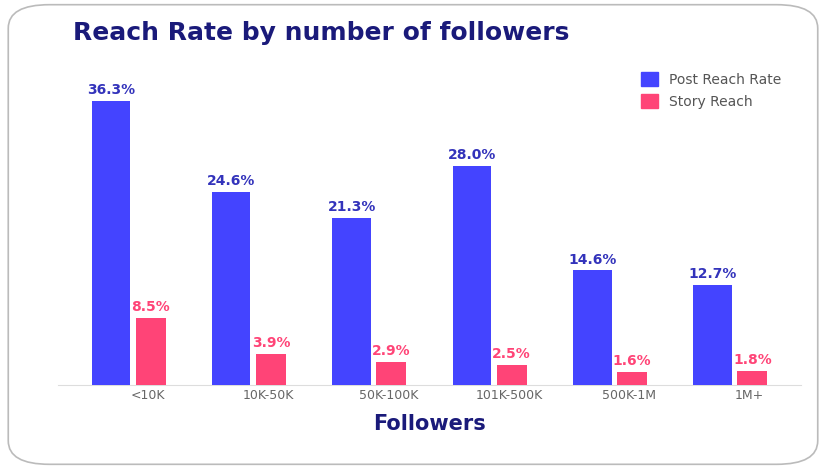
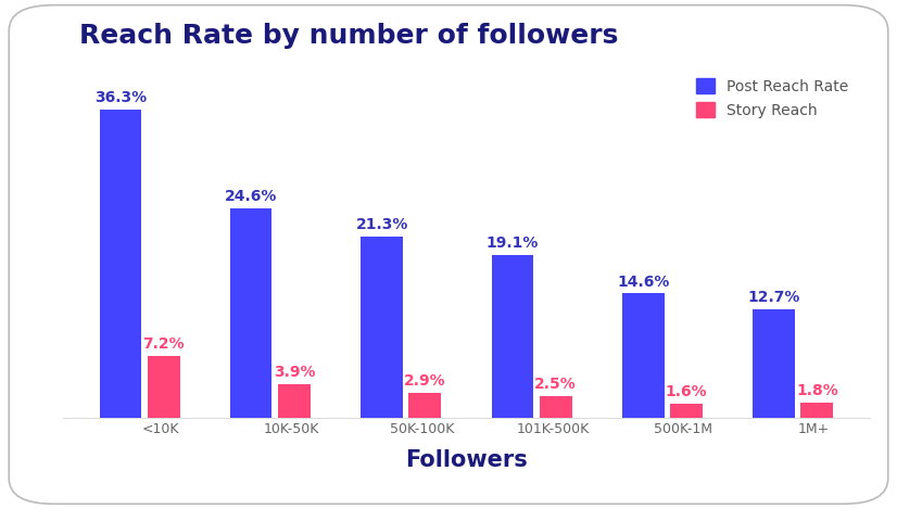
Story Reach/<10K: 8.5% -> 7.2%
Post Reach Rate/101K-500K: 28.0% -> 19.1%
